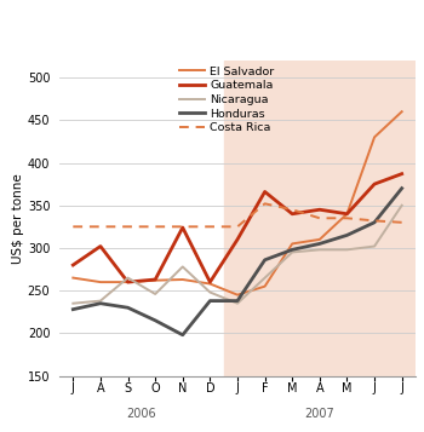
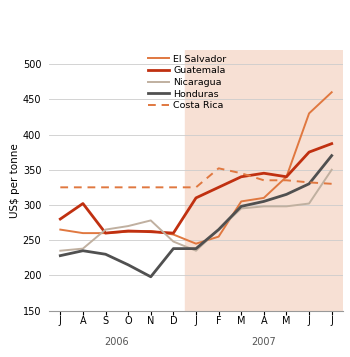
Nicaragua/O: 246 -> 270
Guatemala/N: 324 -> 262
Guatemala/F: 366 -> 325
Honduras/F: 286 -> 265
